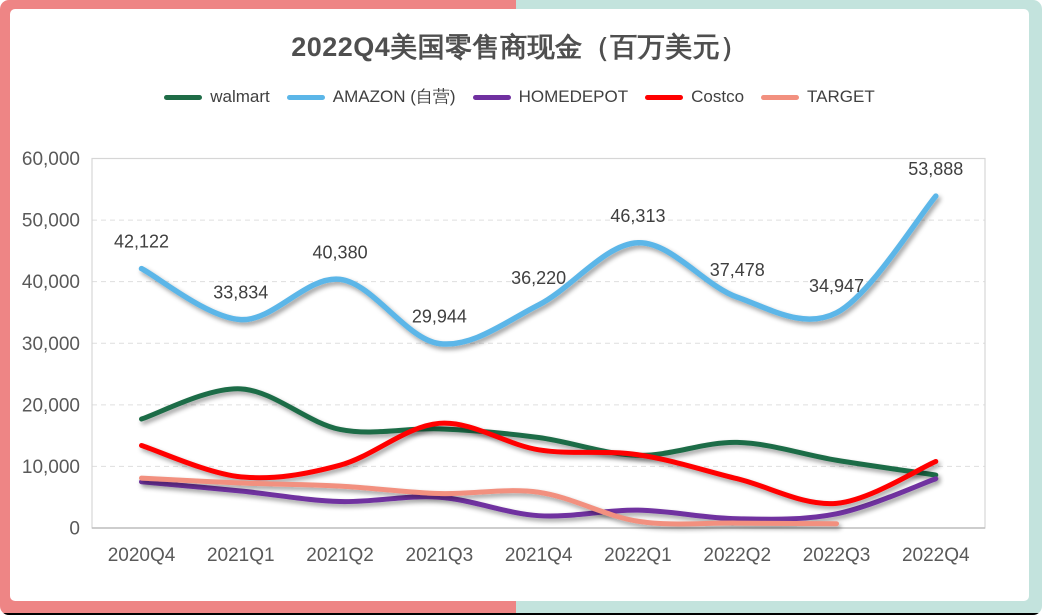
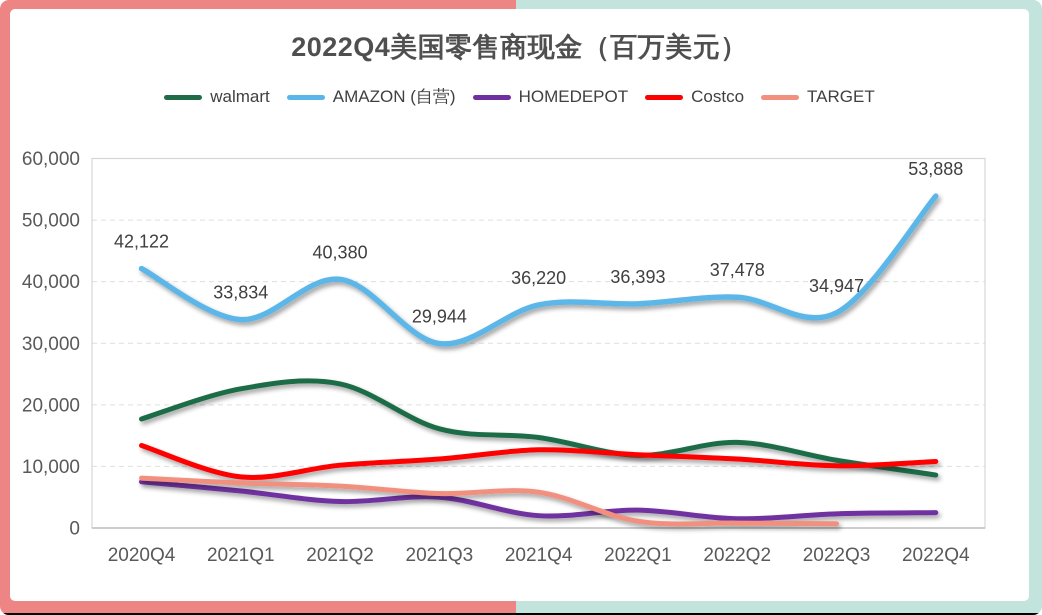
walmart/2021Q2: 16000 -> 23000
Costco/2021Q3: 17000 -> 11000
AMAZON (自营)/2022Q1: 46,313 -> 36,393
Costco/2022Q2: 8000 -> 11000
Costco/2022Q3: 4000 -> 10000
HOMEDEPOT/2022Q4: 8000 -> 2000
